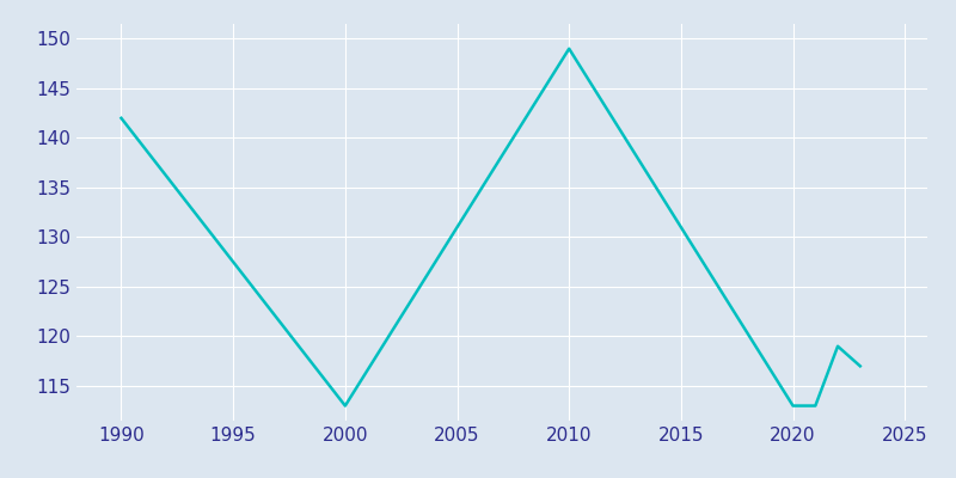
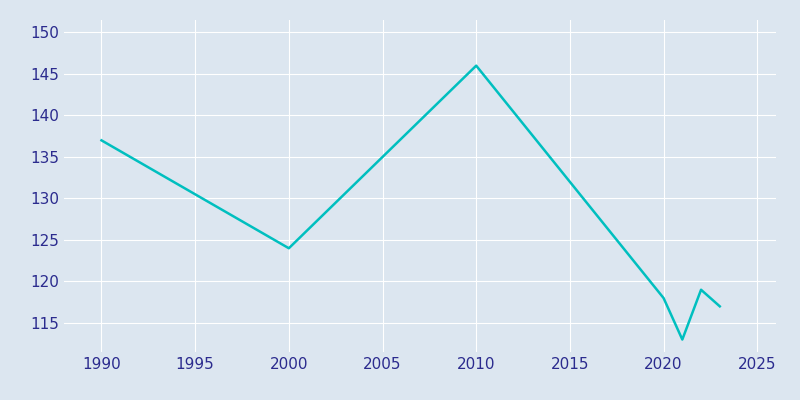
1990: 142 -> 137
2000: 113 -> 124
2010: 149 -> 146
2020: 113 -> 118
